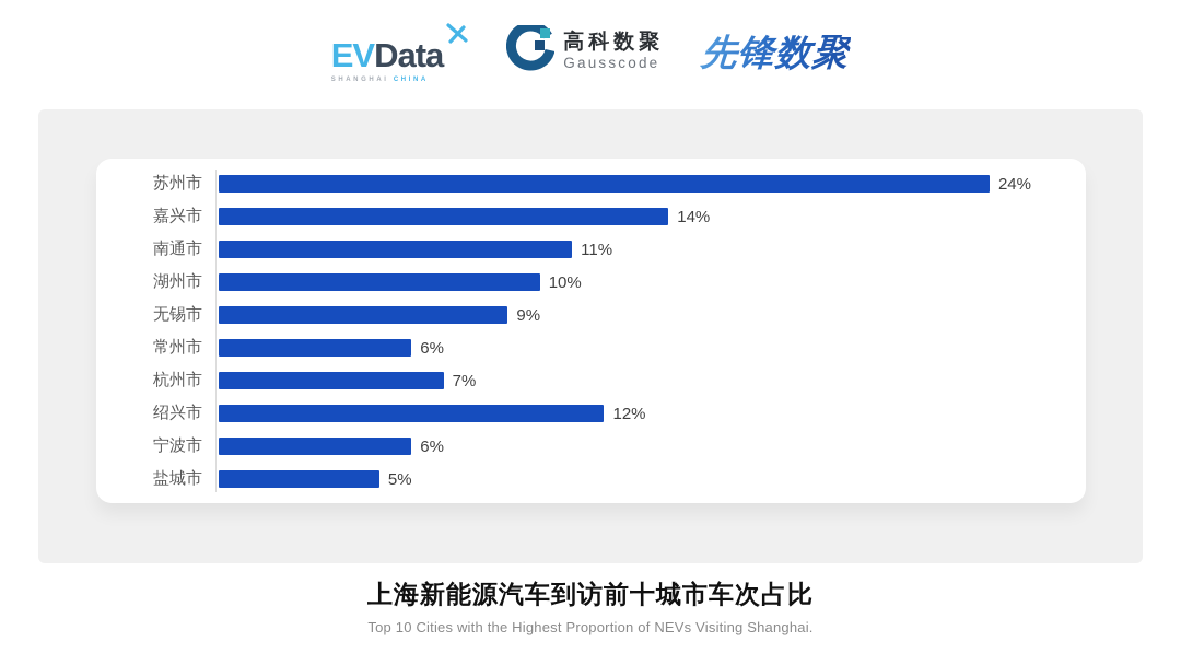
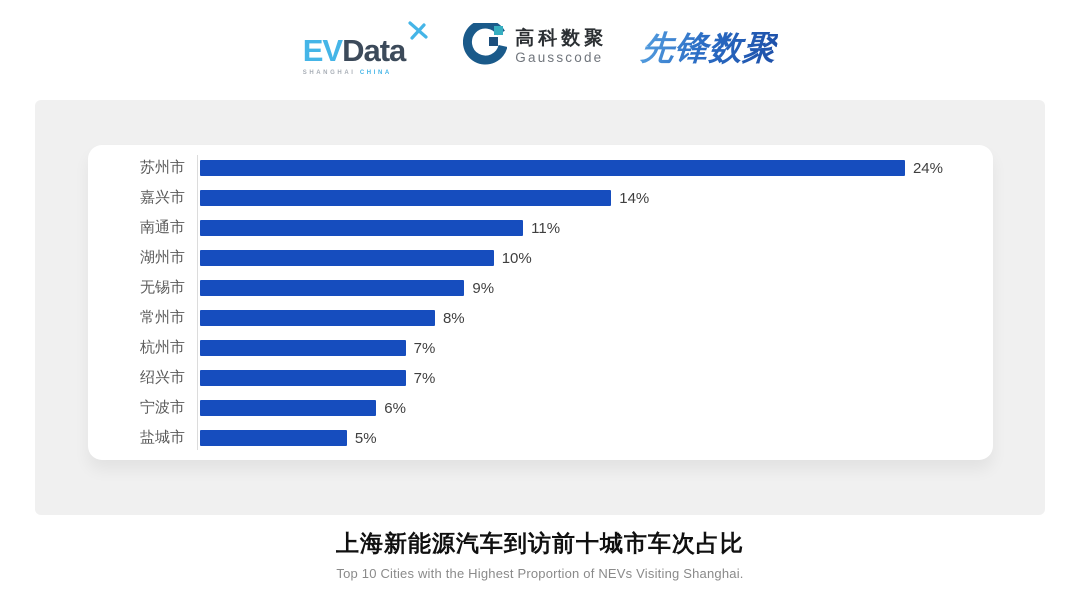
常州市: 6% -> 8%
绍兴市: 12% -> 7%
